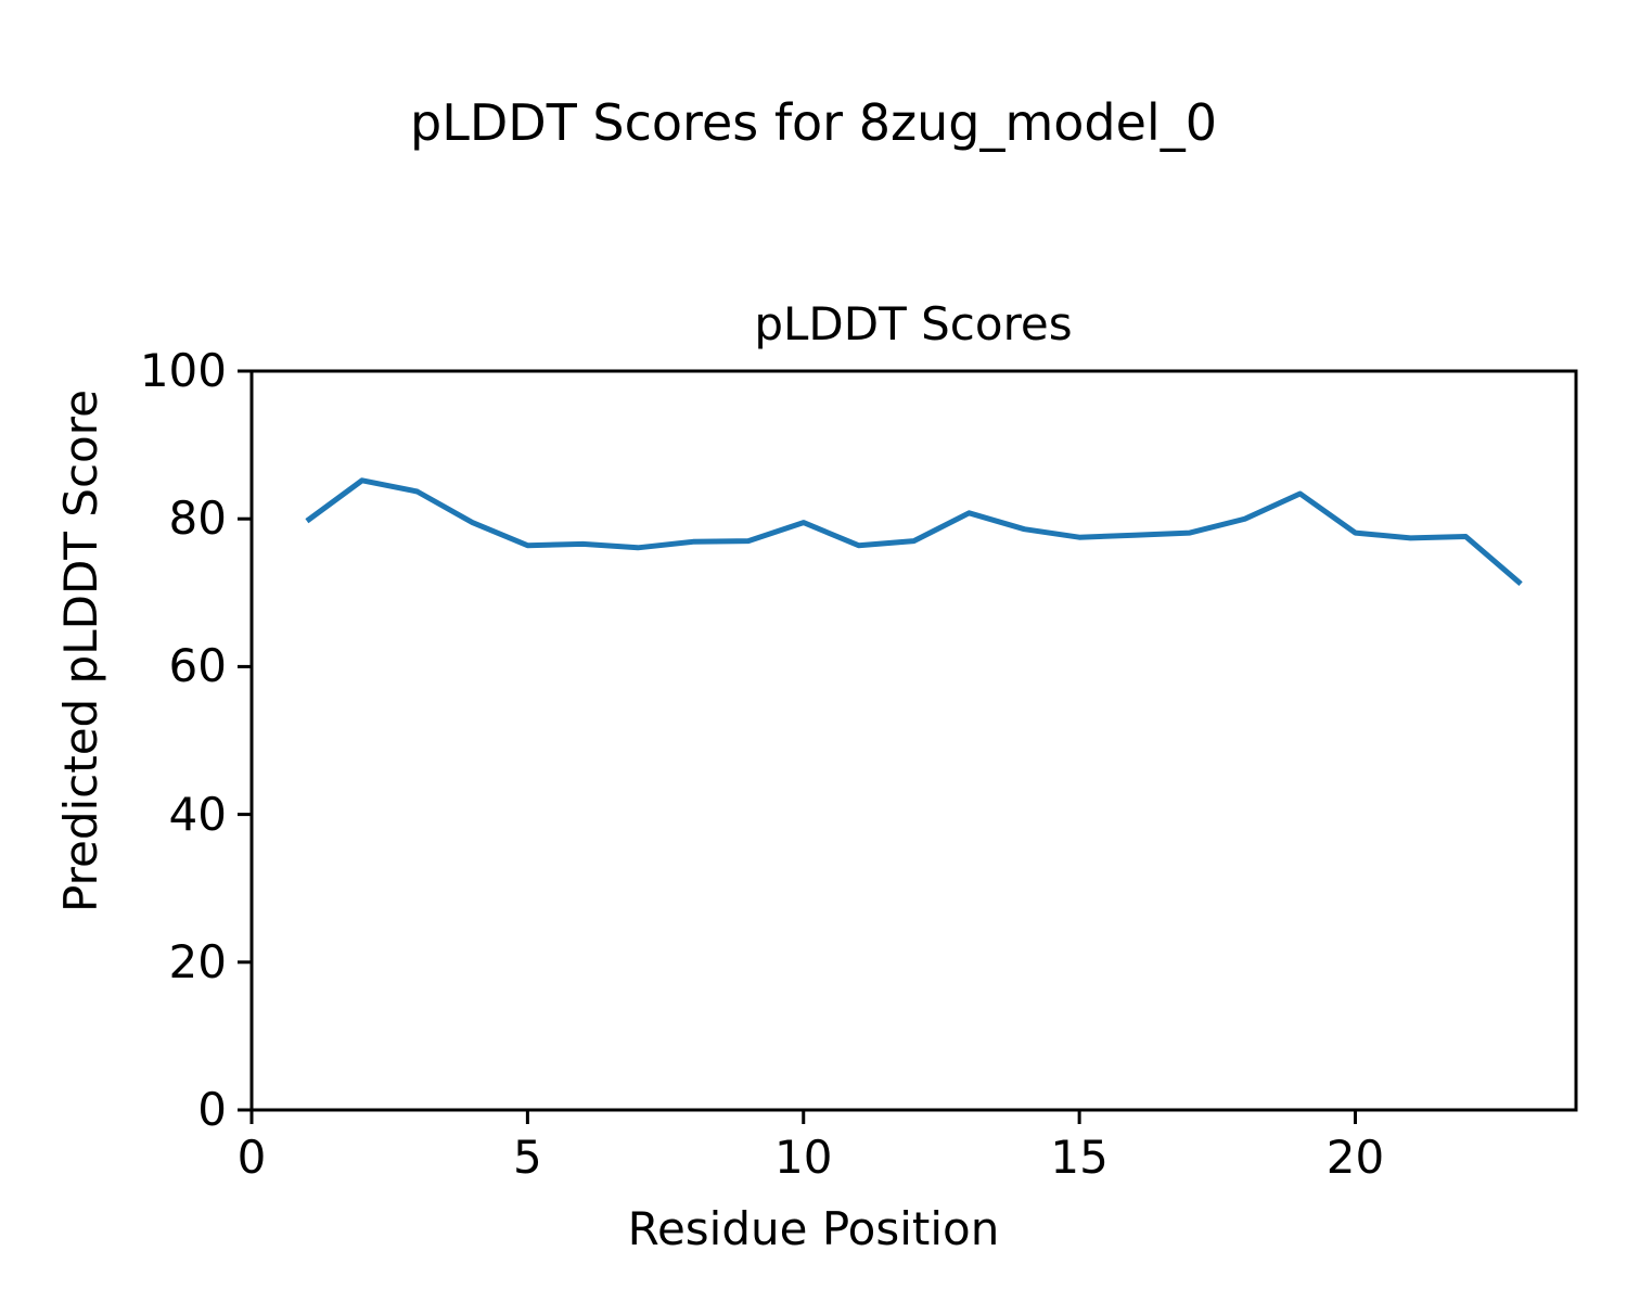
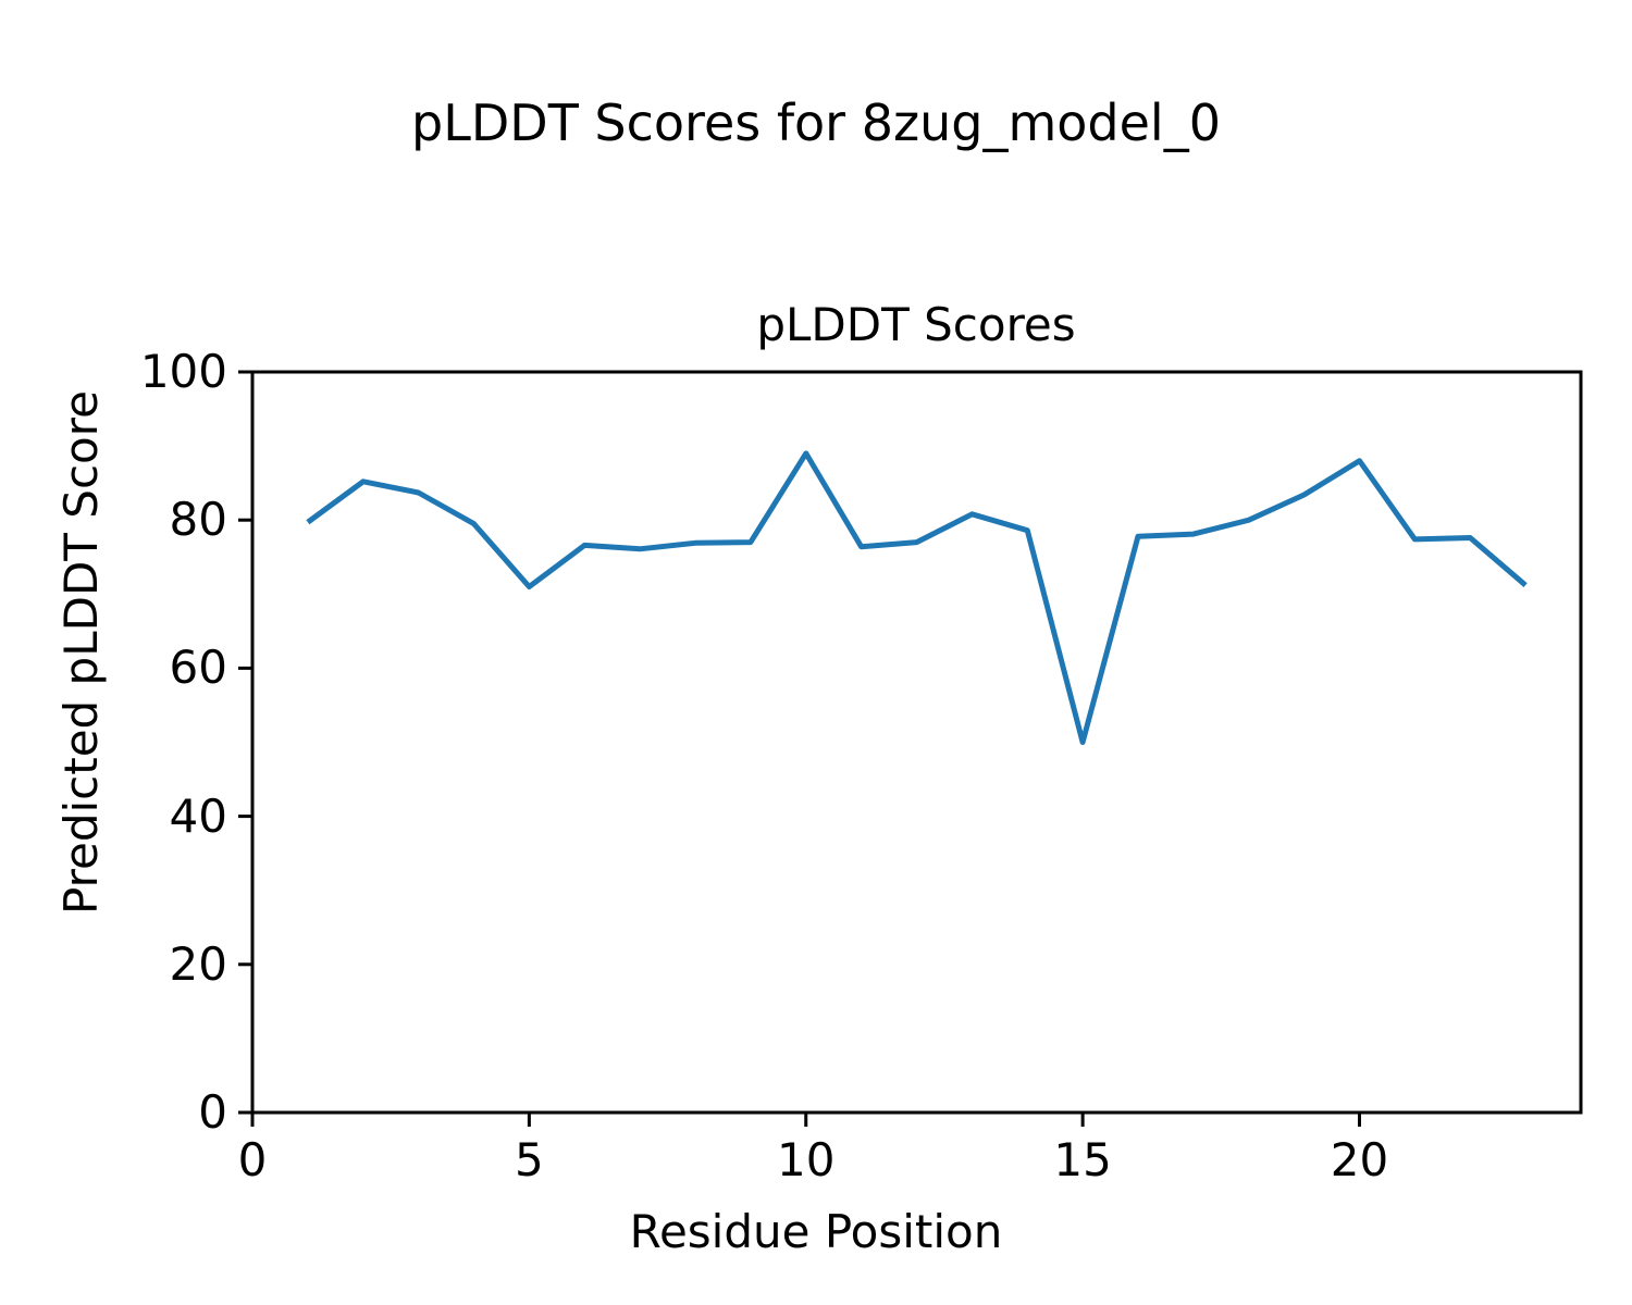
5: 76 -> 71
10: 80 -> 89
15: 78 -> 50
20: 78 -> 88
